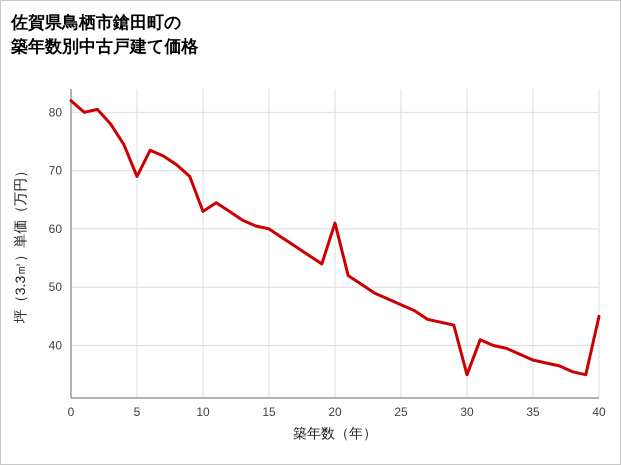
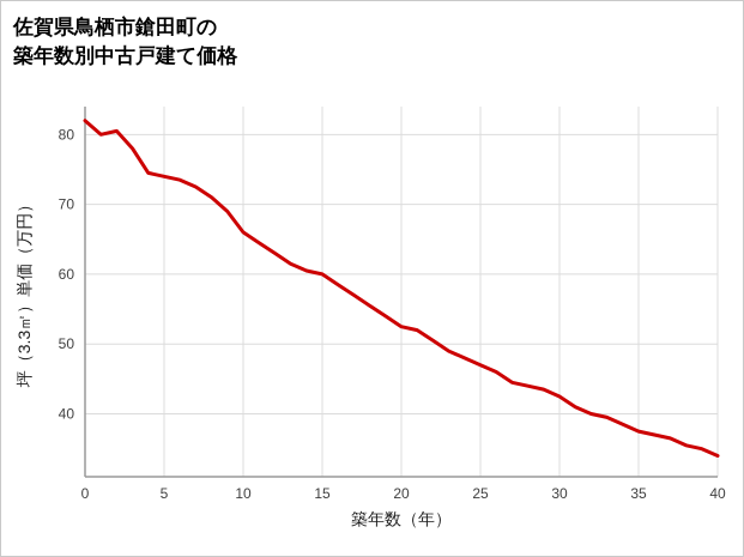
5: 69 -> 74
10: 63 -> 66
20: 61 -> 52
30: 35 -> 42
40: 45 -> 34
